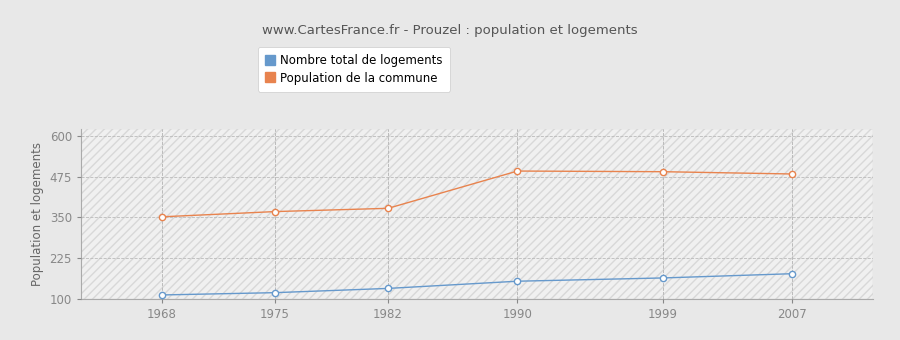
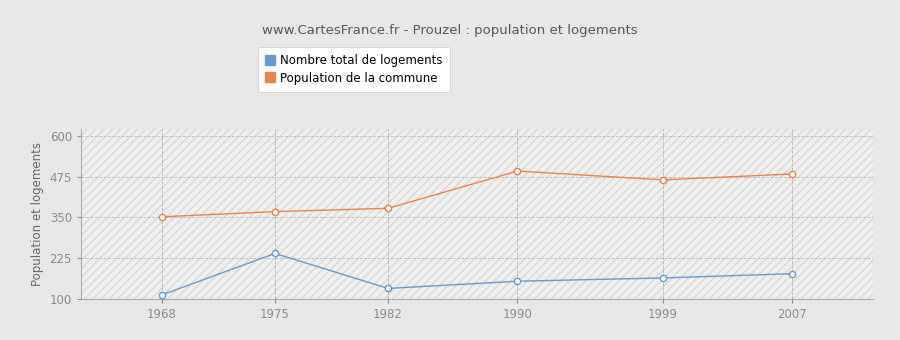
Nombre total de logements/1975: 120 -> 240
Population de la commune/1999: 490 -> 465
